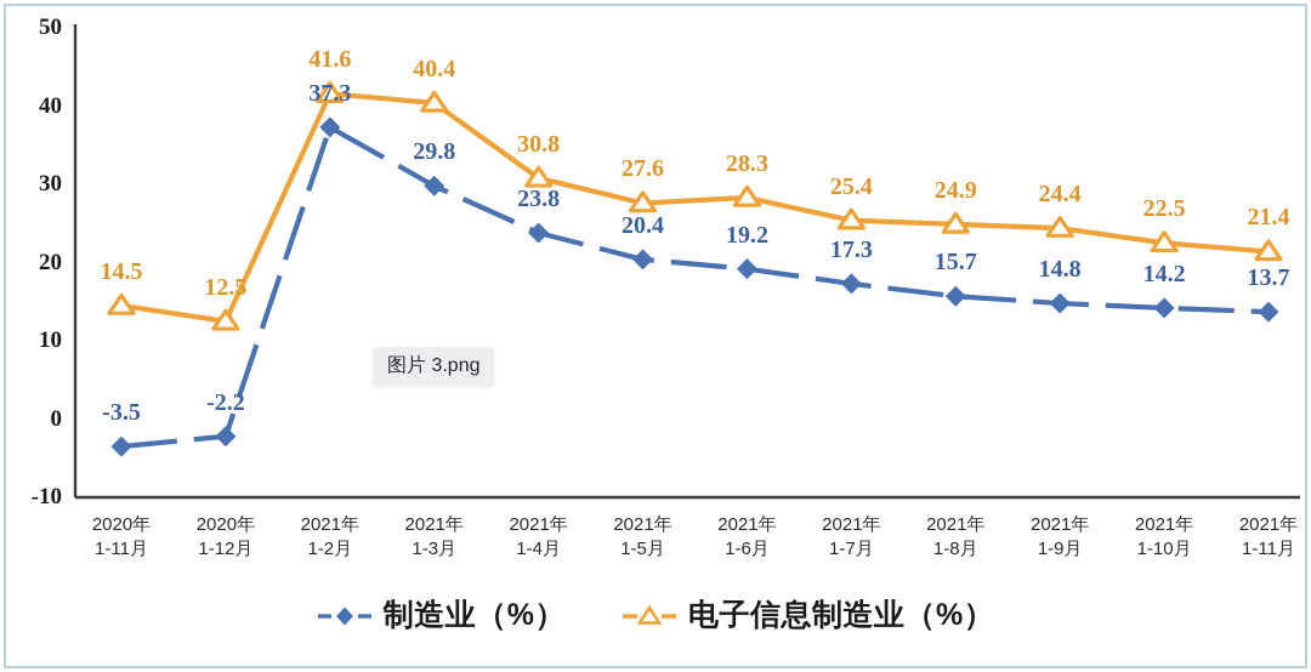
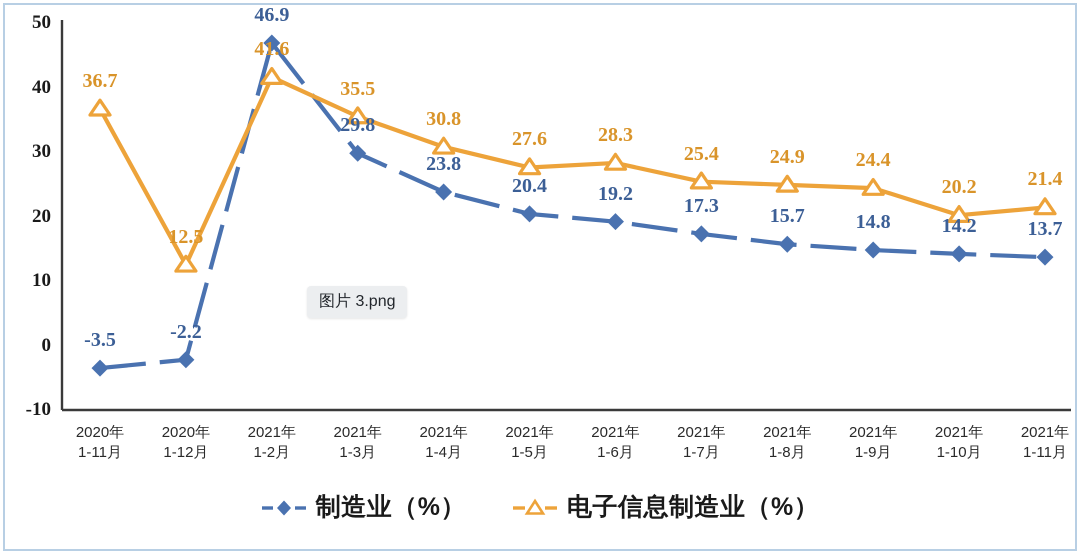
电子信息制造业（%）/2020年 1-11月: 14.5 -> 36.7
制造业（%）/2021年 1-2月: 37.3 -> 46.9
电子信息制造业（%）/2021年 1-3月: 40.4 -> 35.5
电子信息制造业（%）/2021年 1-10月: 22.5 -> 20.2
